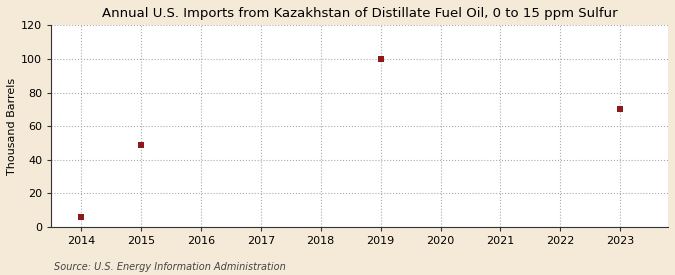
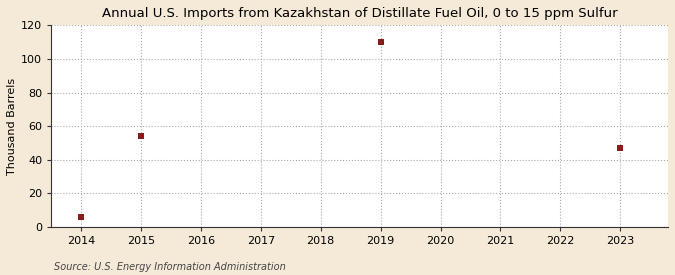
2015: 49 -> 54
2019: 100 -> 110
2023: 70 -> 47
